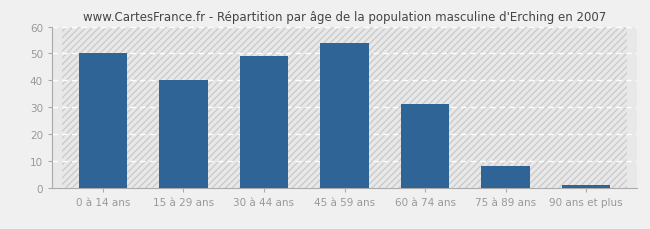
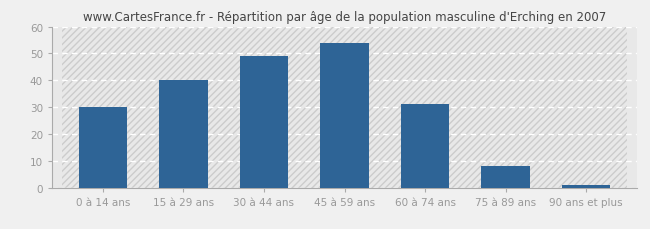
0 à 14 ans: 50 -> 30
